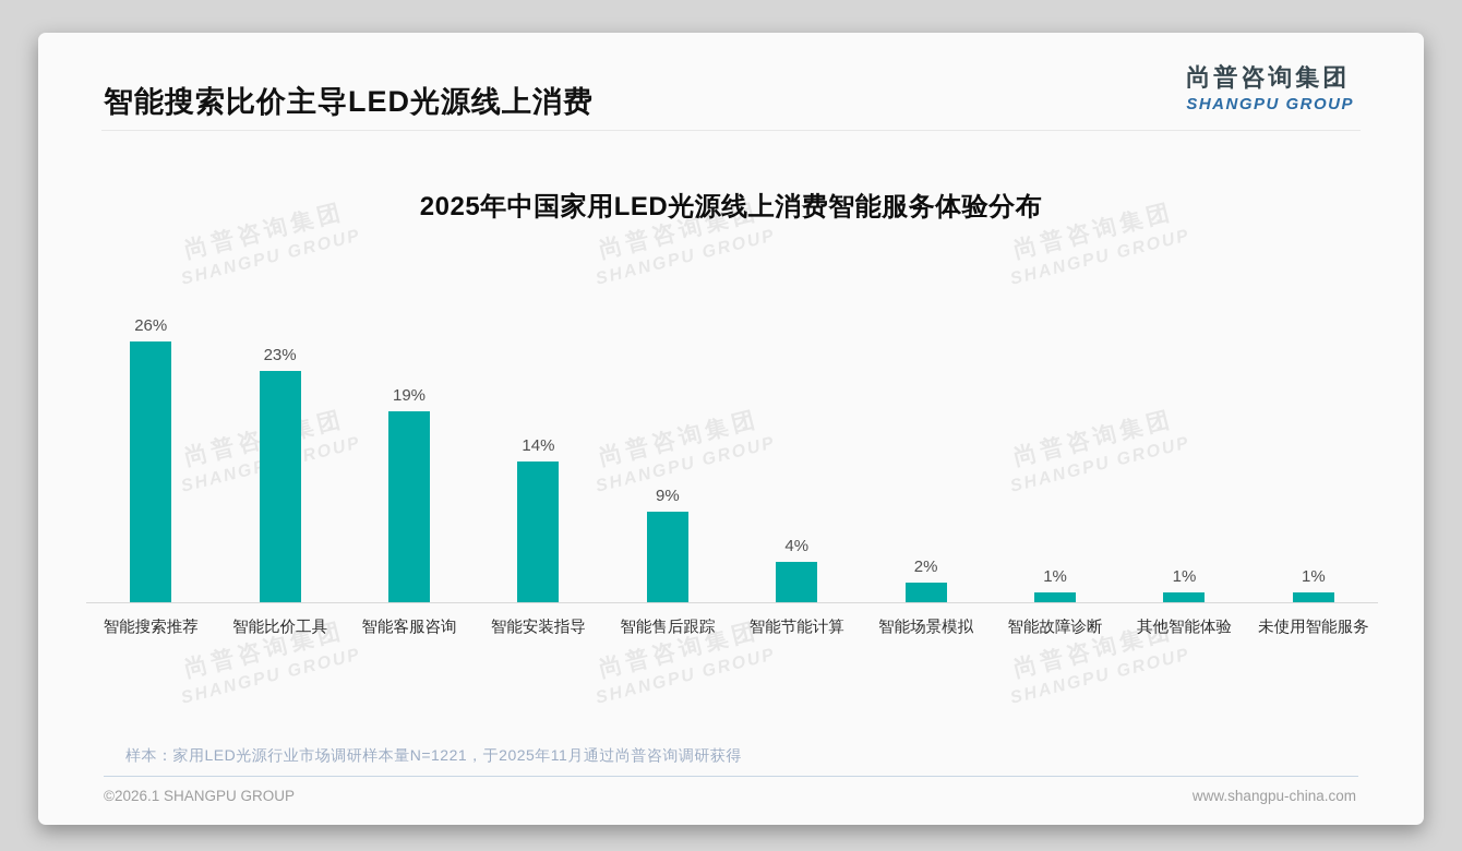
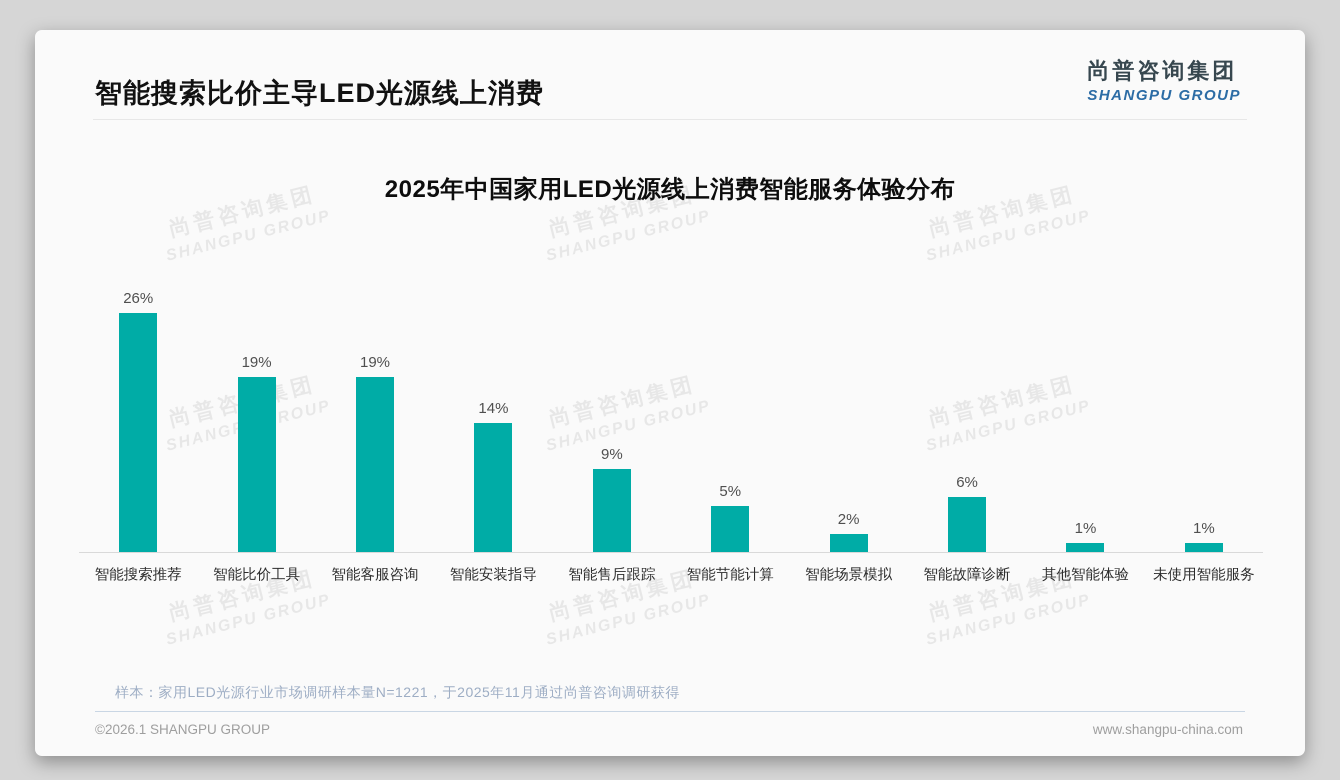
智能比价工具: 23% -> 19%
智能节能计算: 4% -> 5%
智能故障诊断: 1% -> 6%
